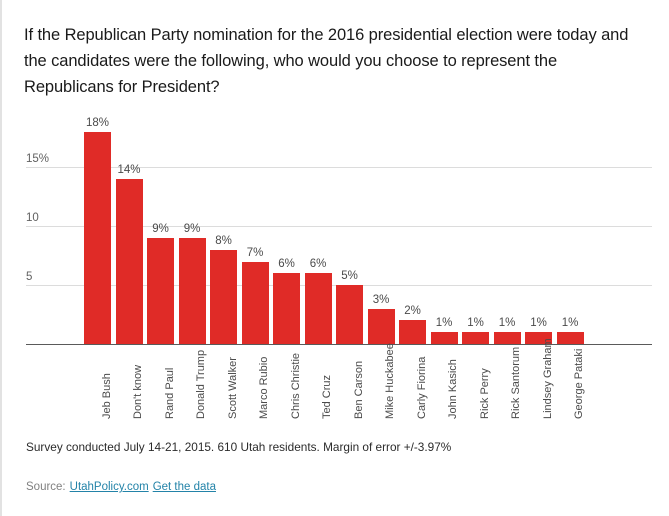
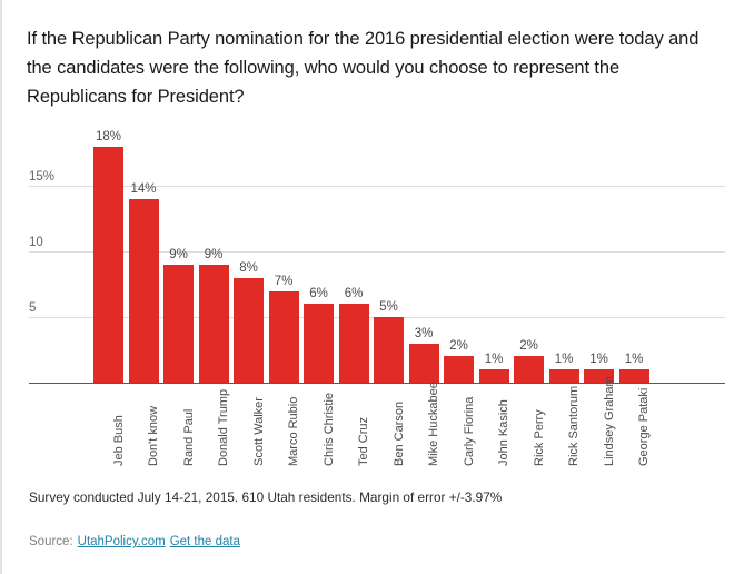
Rick Perry: 1% -> 2%
